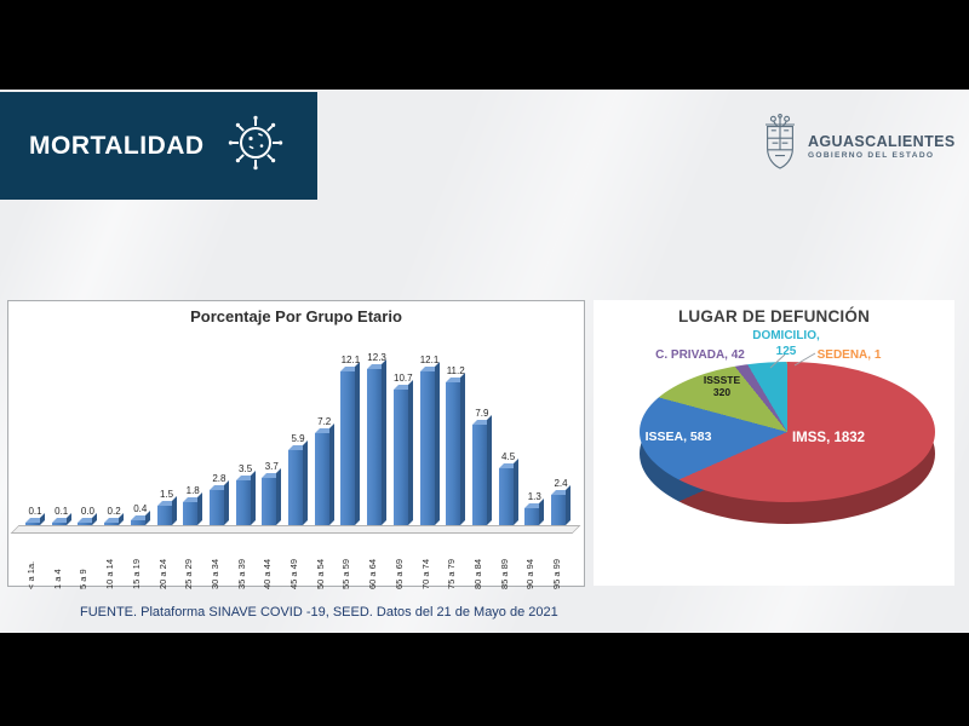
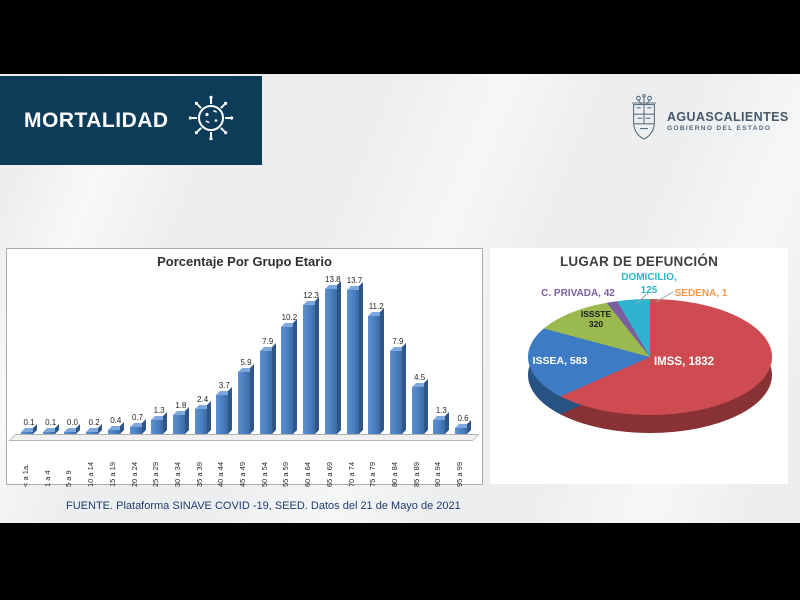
Porcentaje Por Grupo Etario/20 a 24: 1.5 -> 0.7
Porcentaje Por Grupo Etario/25 a 29: 1.8 -> 1.3
Porcentaje Por Grupo Etario/30 a 34: 2.8 -> 1.8
Porcentaje Por Grupo Etario/35 a 39: 3.5 -> 2.4
Porcentaje Por Grupo Etario/50 a 54: 7.2 -> 7.9
Porcentaje Por Grupo Etario/55 a 59: 12.1 -> 10.2
Porcentaje Por Grupo Etario/65 a 69: 10.7 -> 13.8
Porcentaje Por Grupo Etario/70 a 74: 12.1 -> 13.7
Porcentaje Por Grupo Etario/95 a 99: 2.4 -> 0.6
